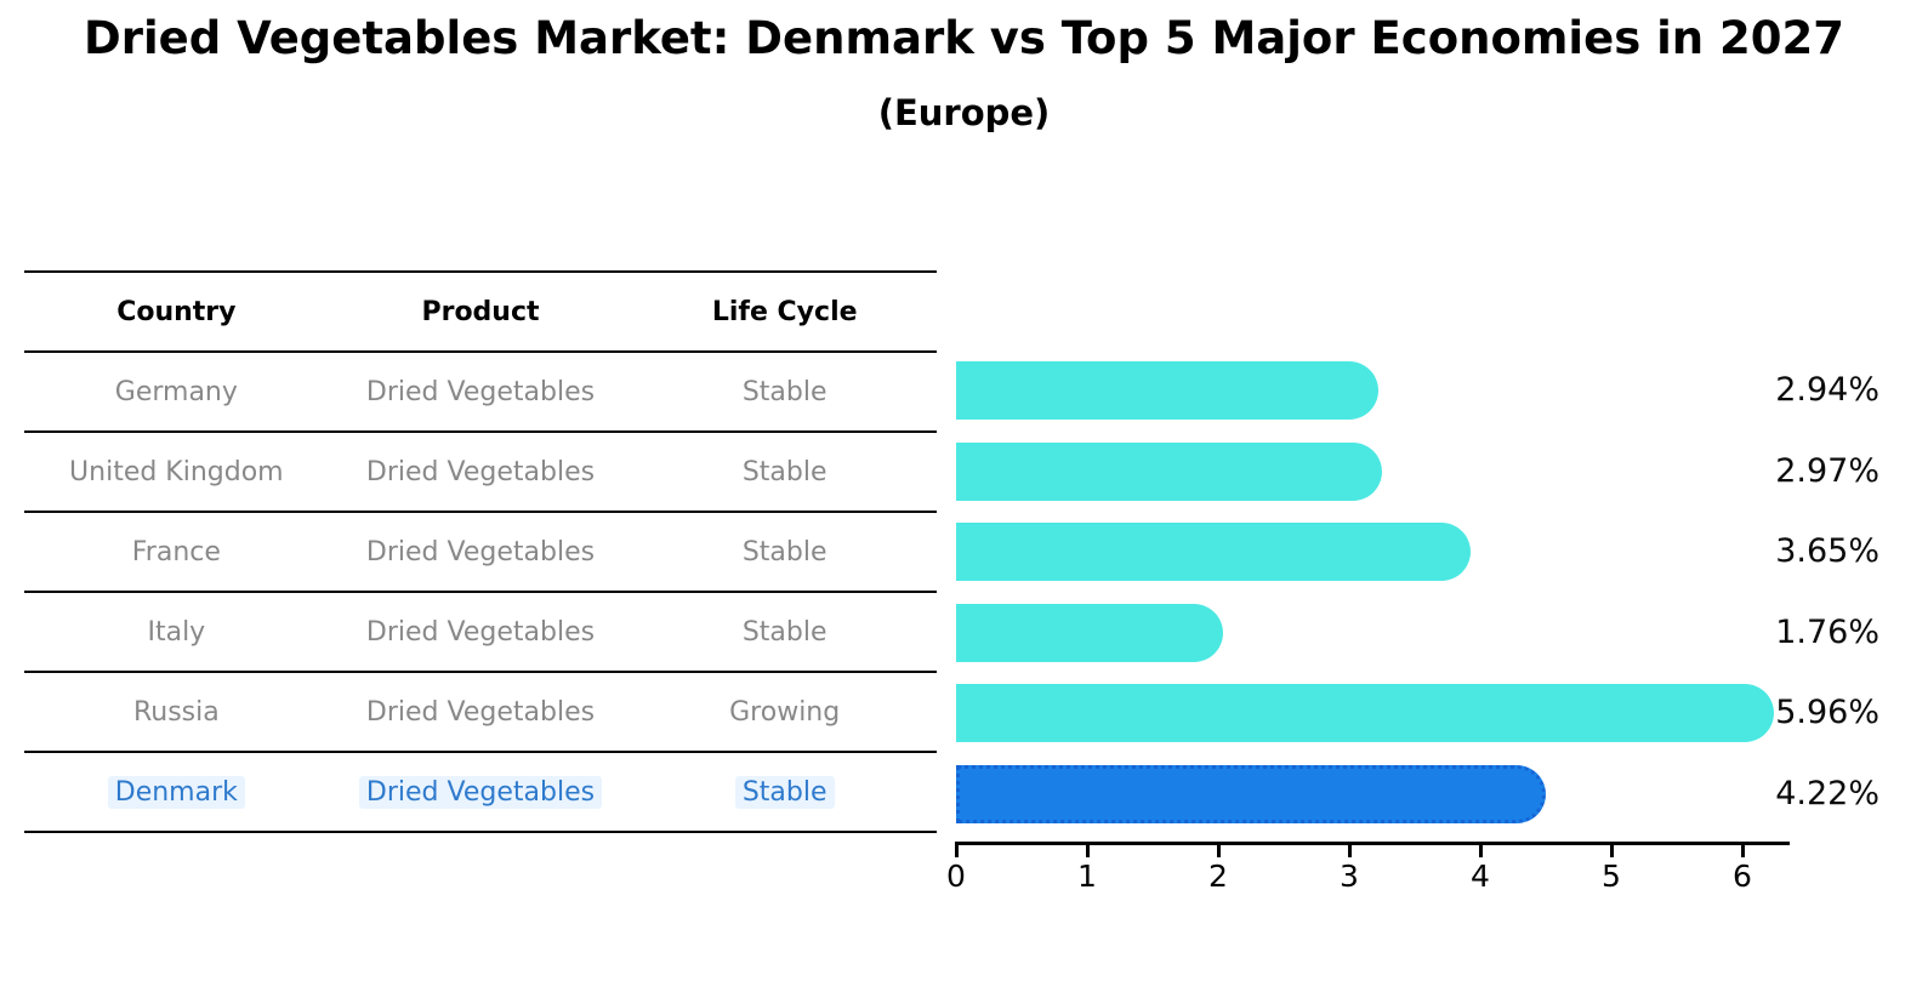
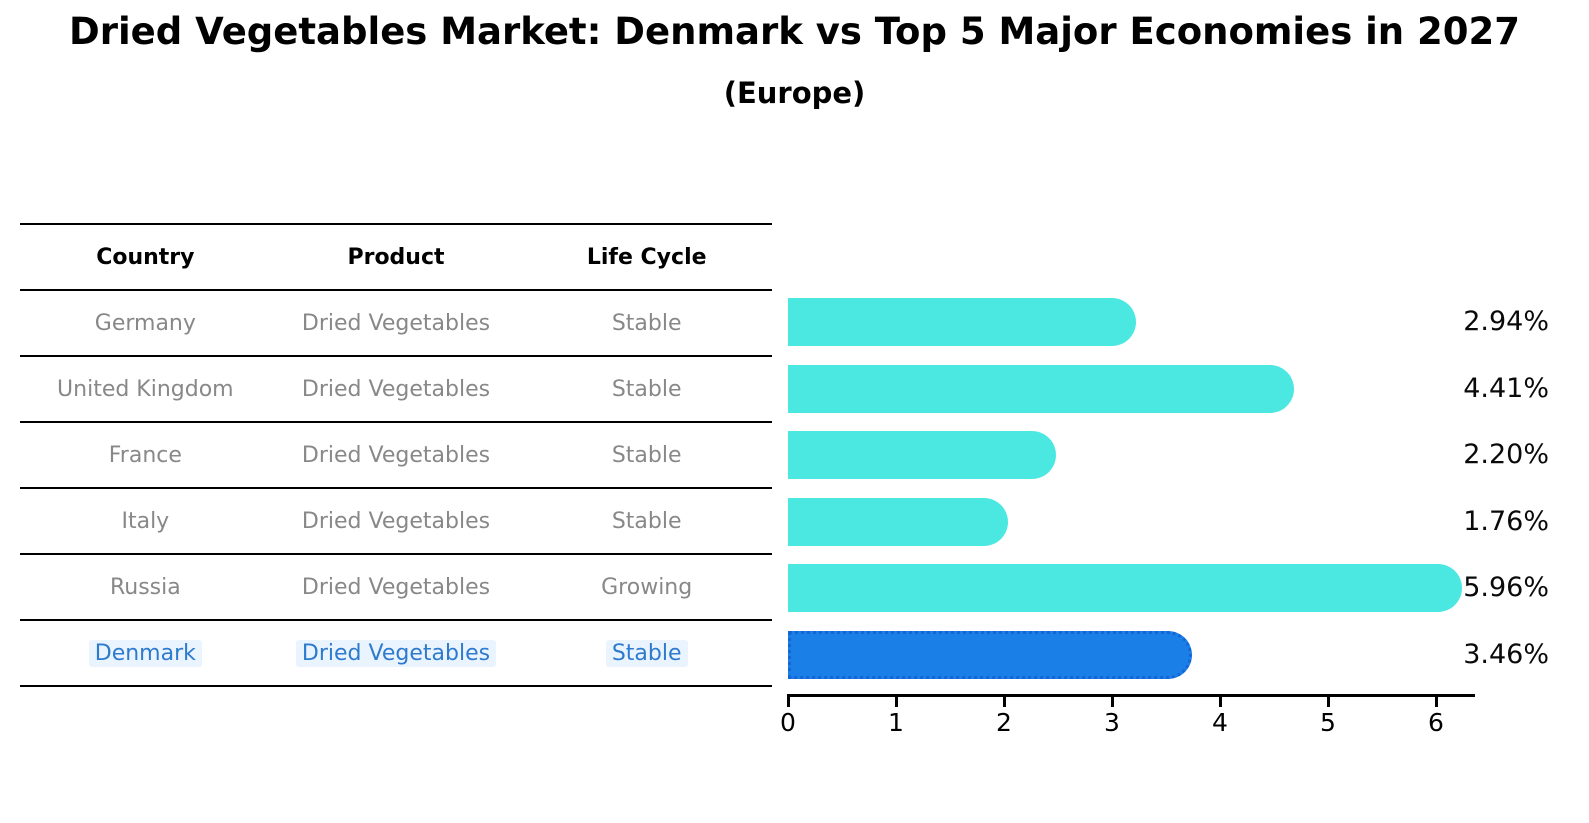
United Kingdom: 2.97% -> 4.41%
France: 3.65% -> 2.20%
Denmark: 4.22% -> 3.46%
